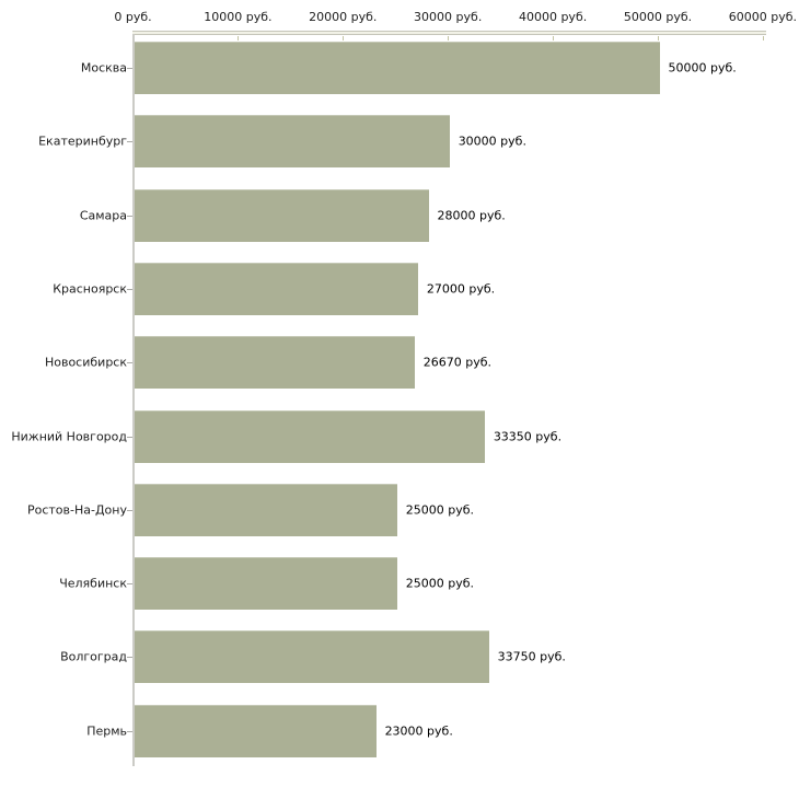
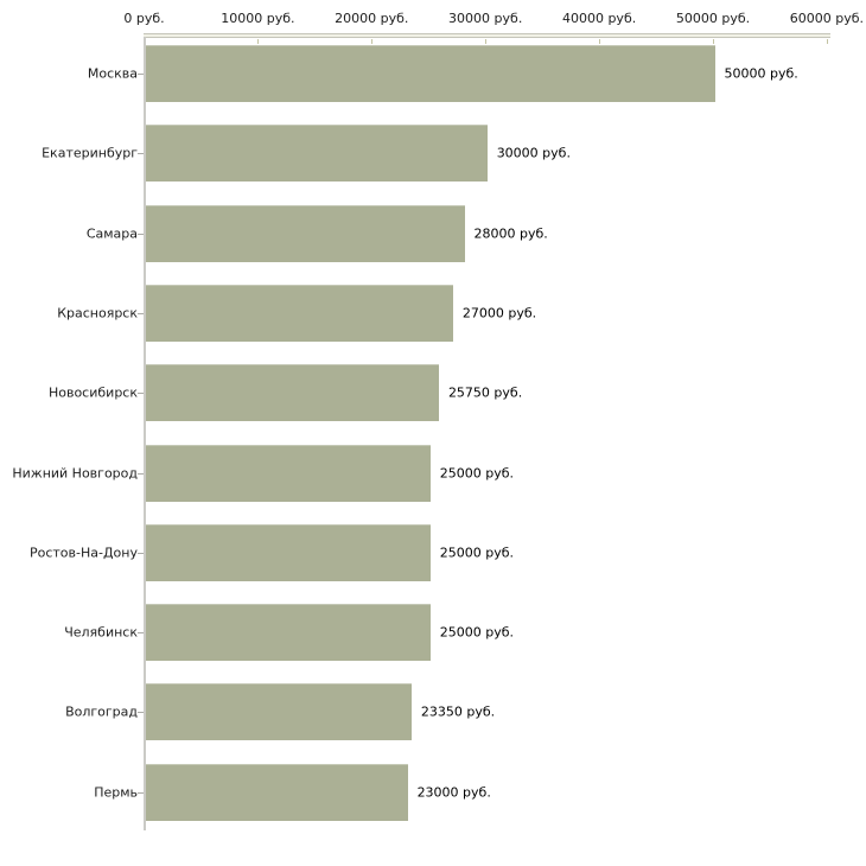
Новосибирск: 26670 -> 25750
Нижний Новгород: 33350 -> 25000
Волгоград: 33750 -> 23350
